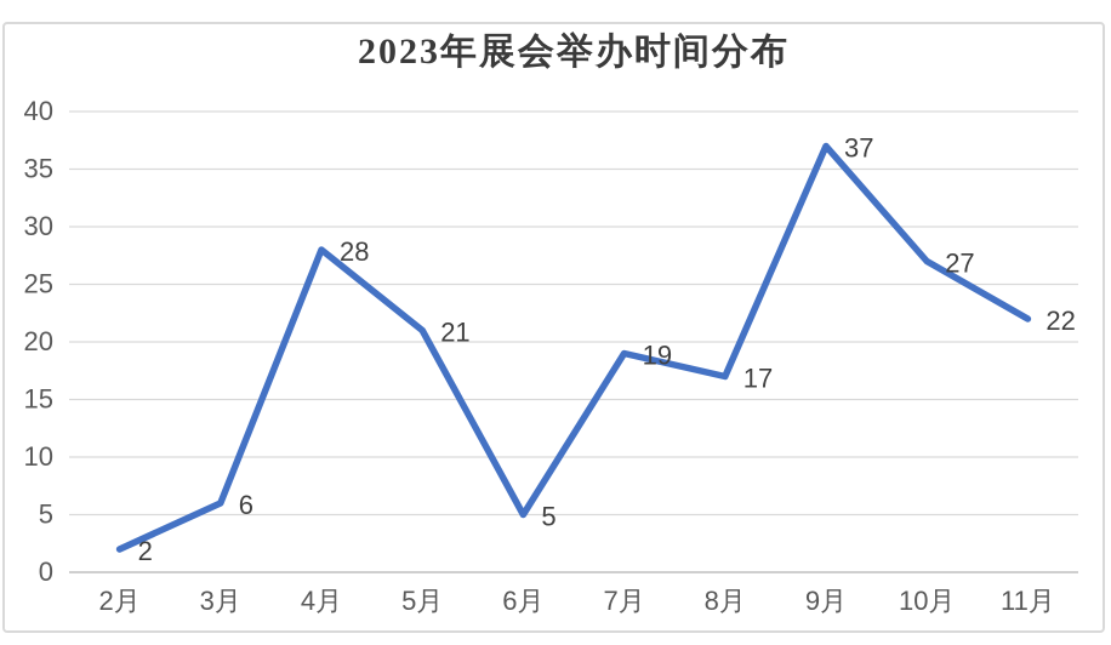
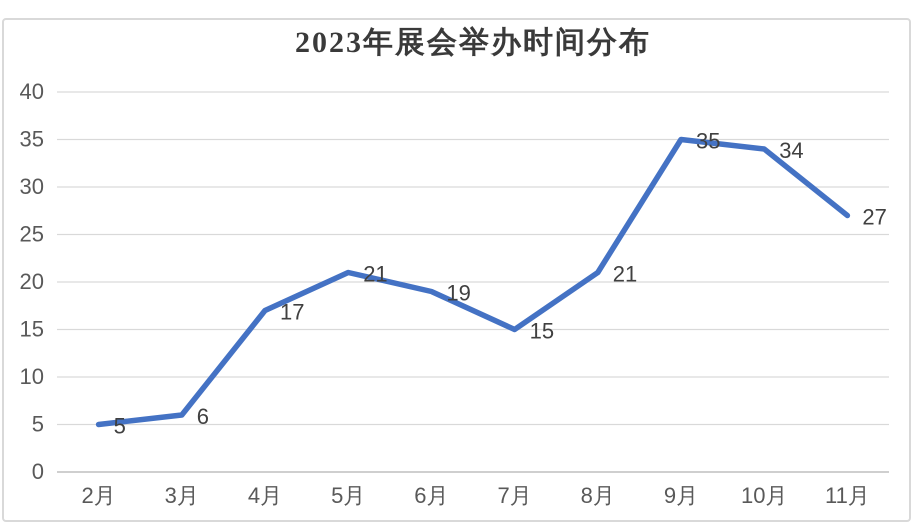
2月: 2 -> 5
4月: 28 -> 17
6月: 5 -> 19
7月: 19 -> 15
8月: 17 -> 21
9月: 37 -> 35
10月: 27 -> 34
11月: 22 -> 27
